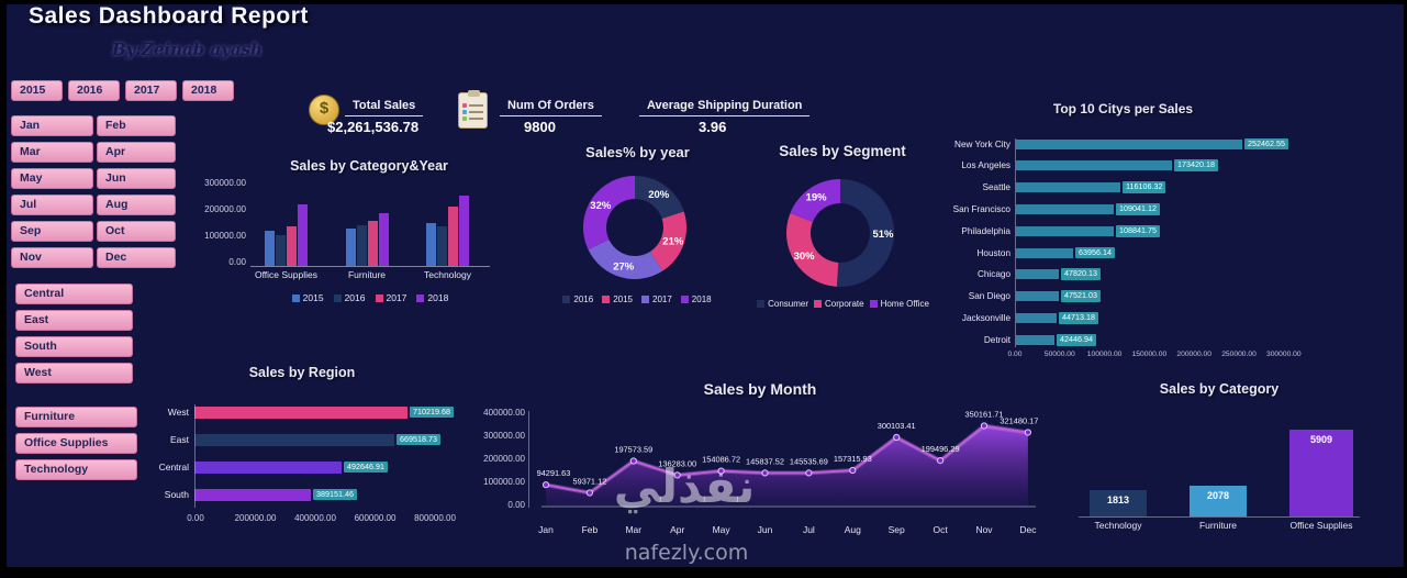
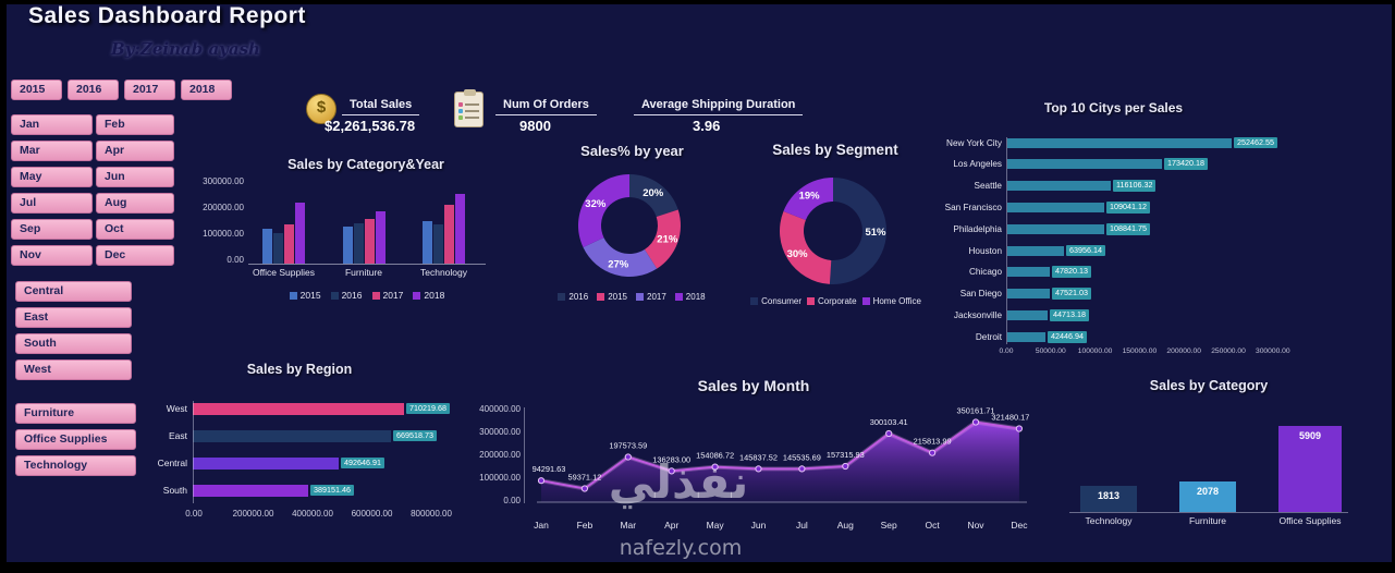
Sales by Month/Oct: 199496.29 -> 215813.99
